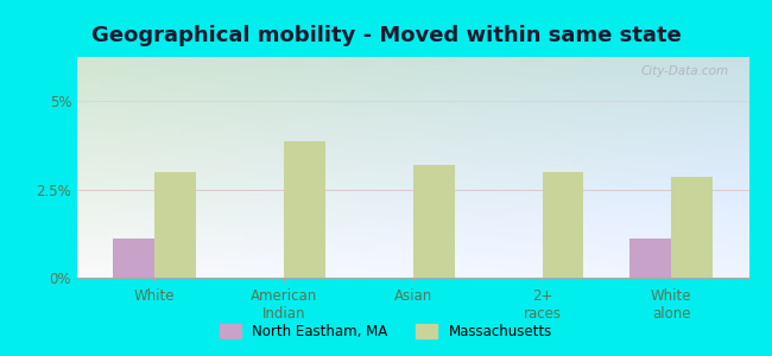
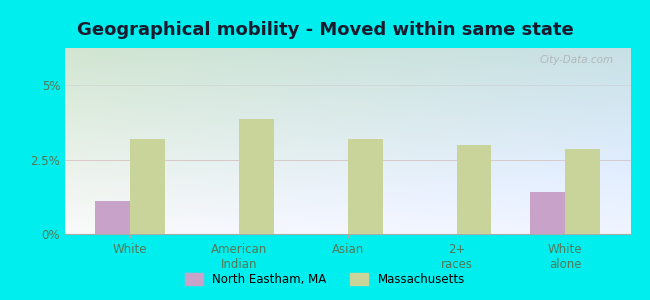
Massachusetts/White: 3.00% -> 3.20%
North Eastham, MA/White alone: 1.1% -> 1.4%
